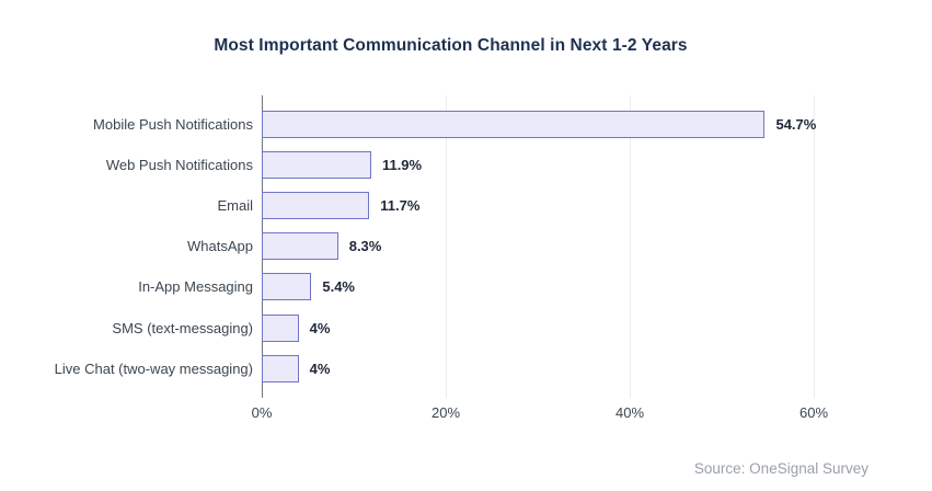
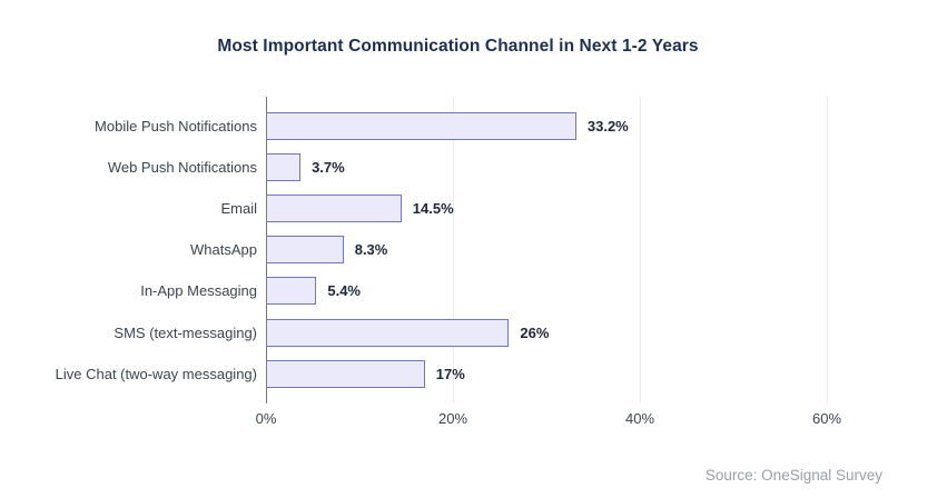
Mobile Push Notifications: 54.7% -> 33.2%
Web Push Notifications: 11.9% -> 3.7%
Email: 11.7% -> 14.5%
SMS (text-messaging): 4% -> 26%
Live Chat (two-way messaging): 4% -> 17%
